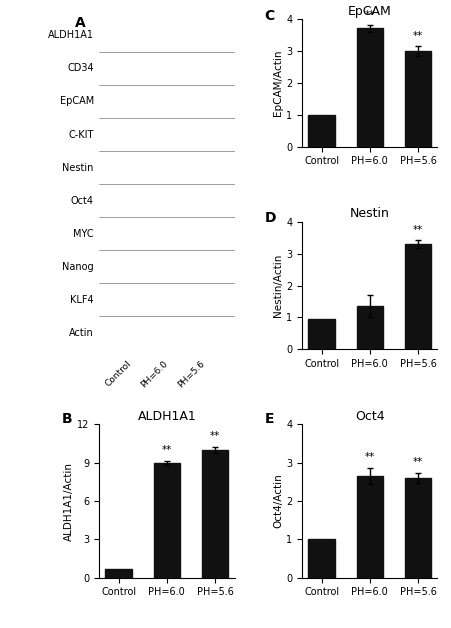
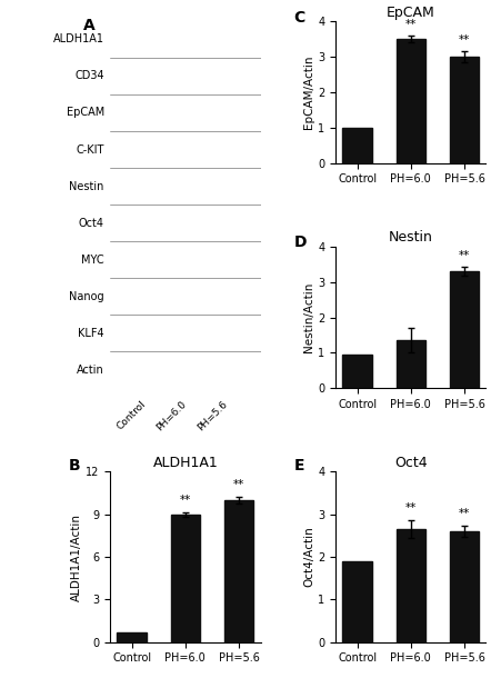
EpCAM/PH=6.0: 3.7 -> 3.5
Oct4/Control: 1.00 -> 1.90
